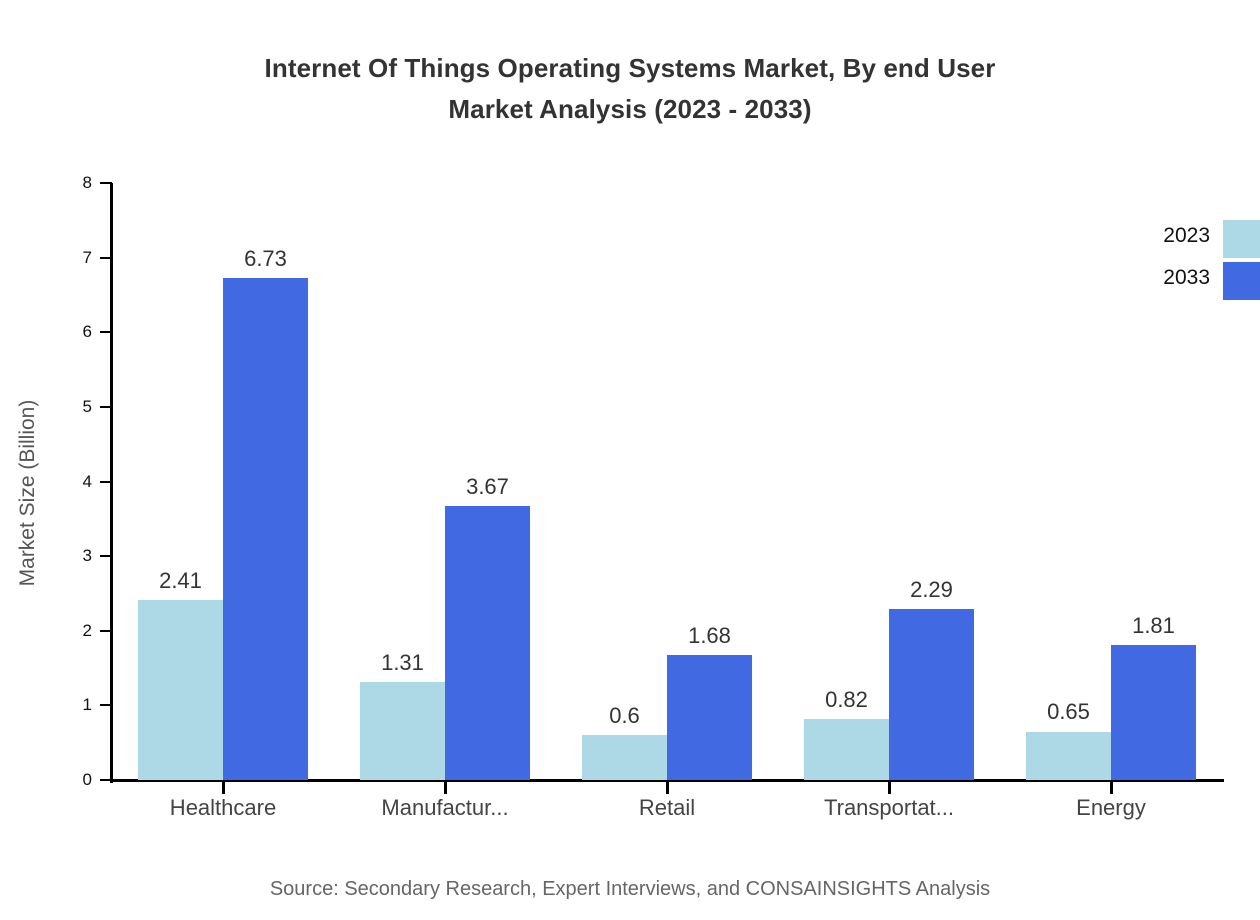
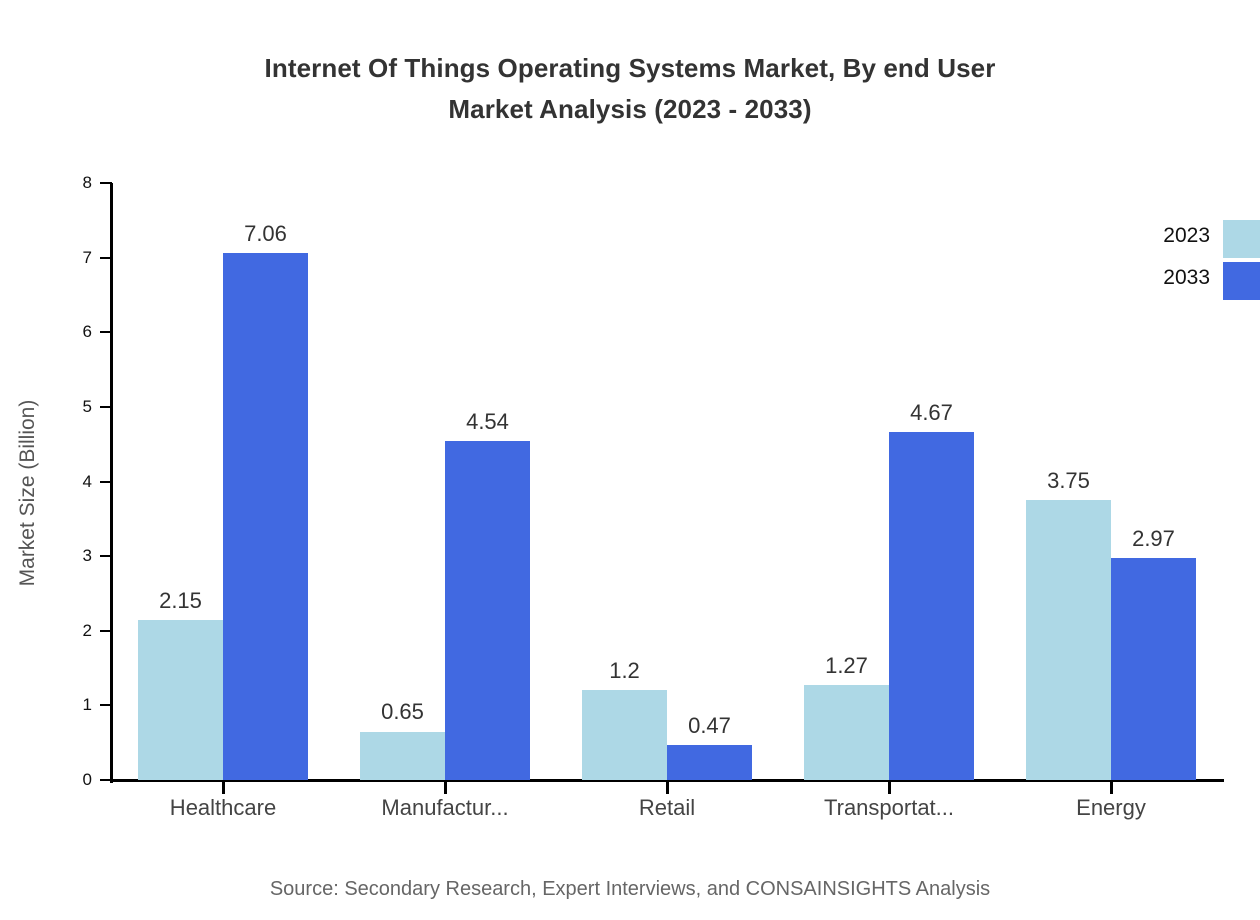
2023/Healthcare: 2.41 -> 2.15
2033/Healthcare: 6.73 -> 7.06
2023/Manufactur...: 1.31 -> 0.65
2033/Manufactur...: 3.67 -> 4.54
2023/Retail: 0.6 -> 1.2
2033/Retail: 1.68 -> 0.47
2023/Transportat...: 0.82 -> 1.27
2033/Transportat...: 2.29 -> 4.67
2023/Energy: 0.65 -> 3.75
2033/Energy: 1.81 -> 2.97
